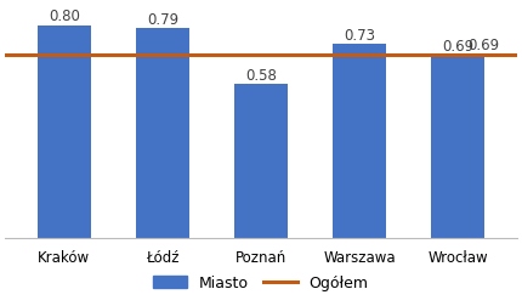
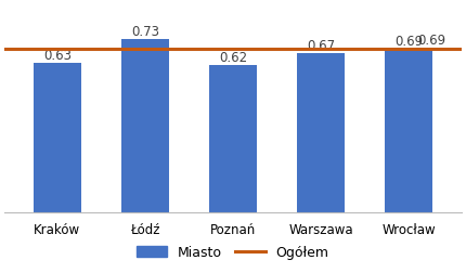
Kraków: 0.80 -> 0.63
Łódź: 0.79 -> 0.73
Poznań: 0.58 -> 0.62
Warszawa: 0.73 -> 0.67
